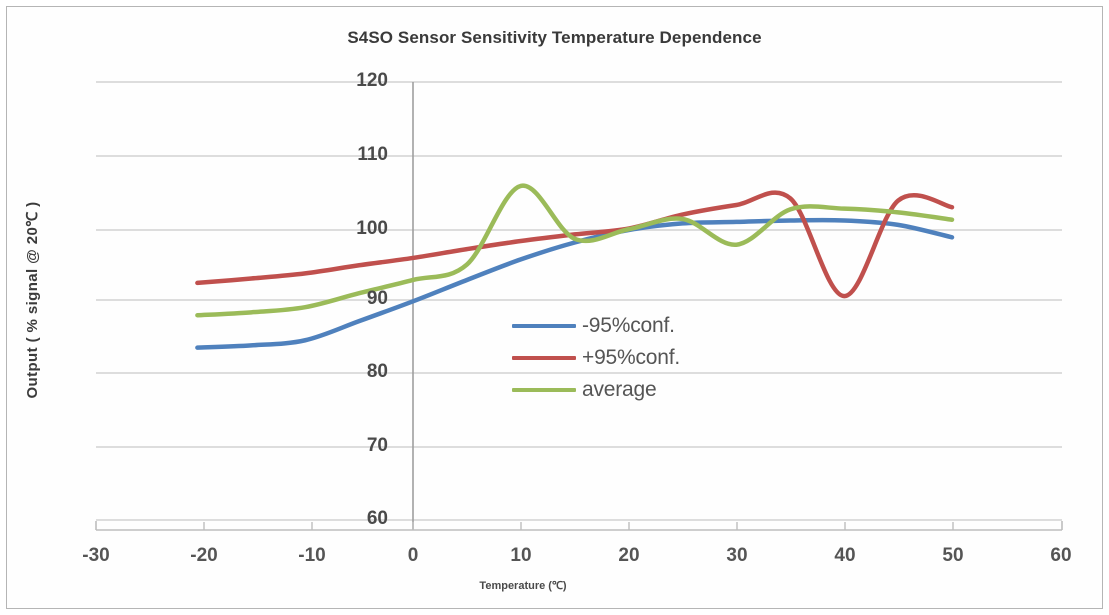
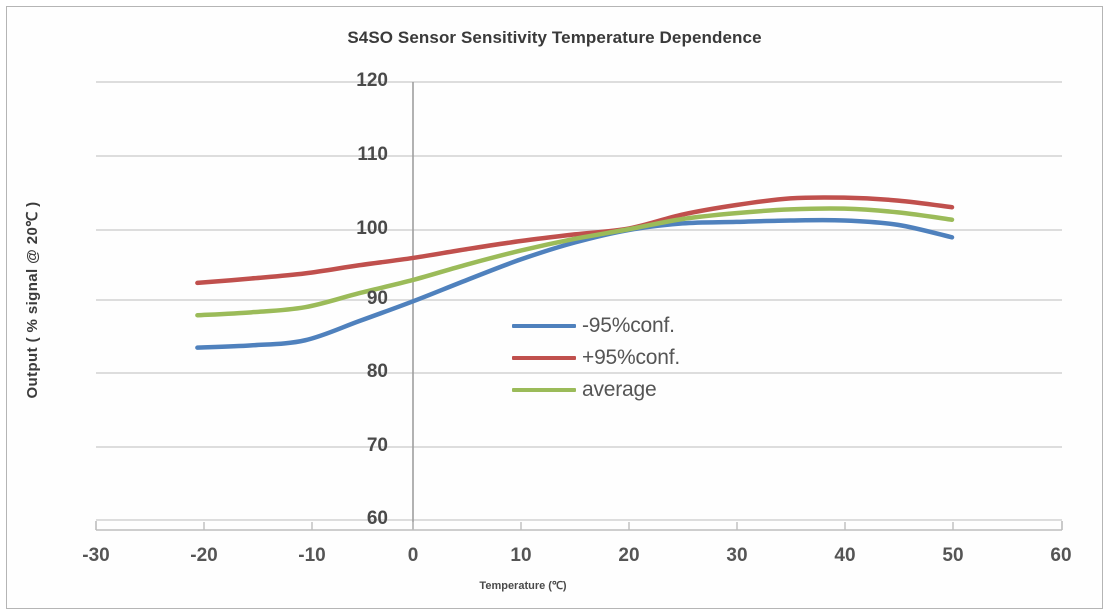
average/10: 106 -> 97
average/30: 98 -> 102
+95%conf./40: 91 -> 104
